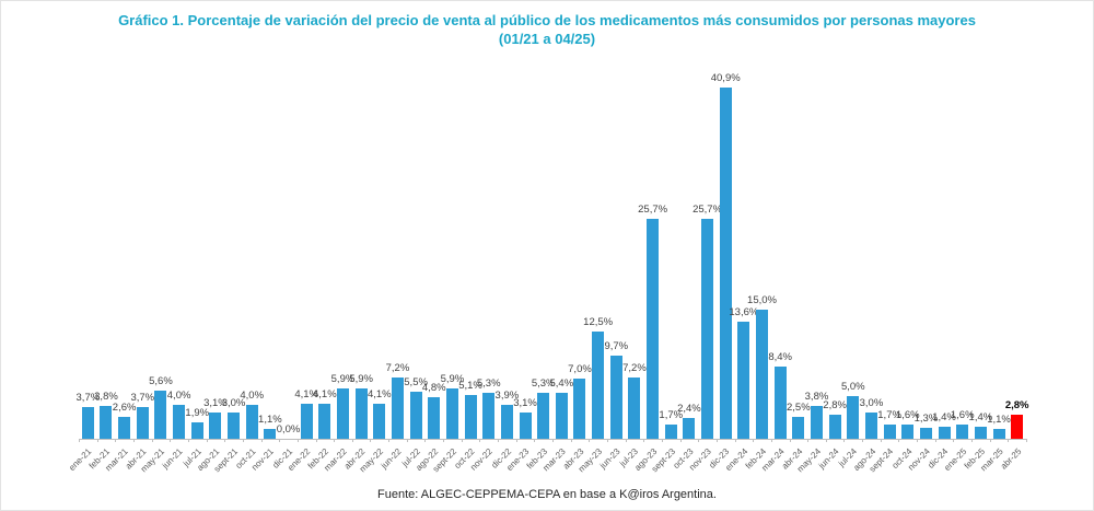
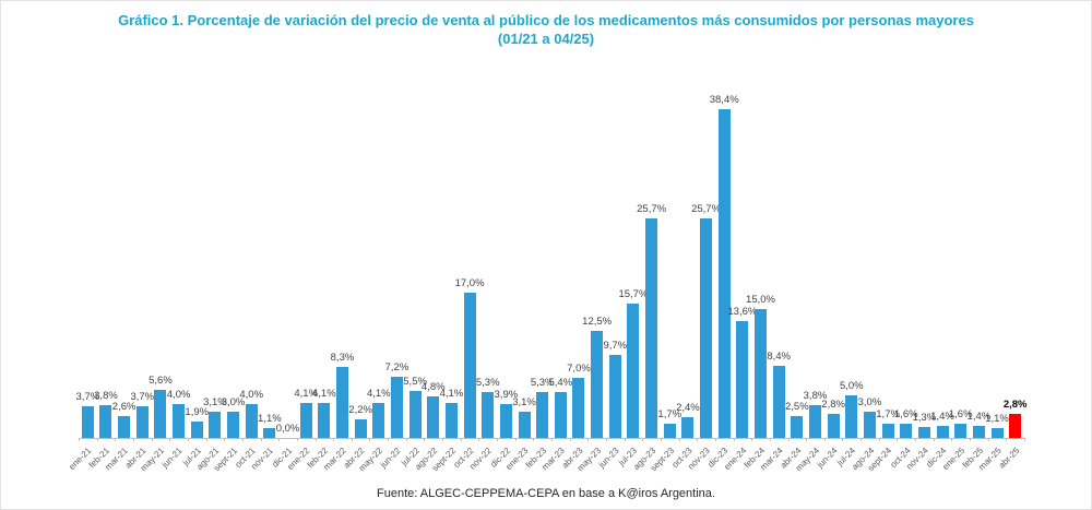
mar-22: 5,9% -> 8,3%
abr-22: 5,9% -> 2,2%
sept-22: 5,9% -> 4,1%
oct-22: 5,1% -> 17,0%
jul-23: 7,2% -> 15,7%
dic-23: 40,9% -> 38,4%
